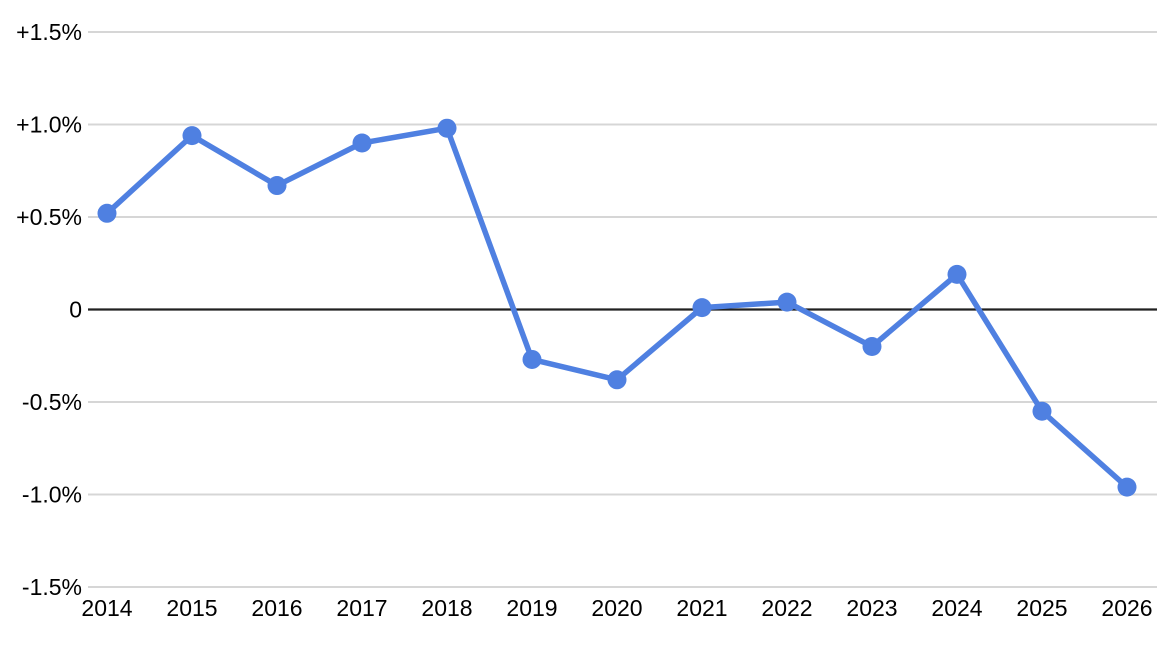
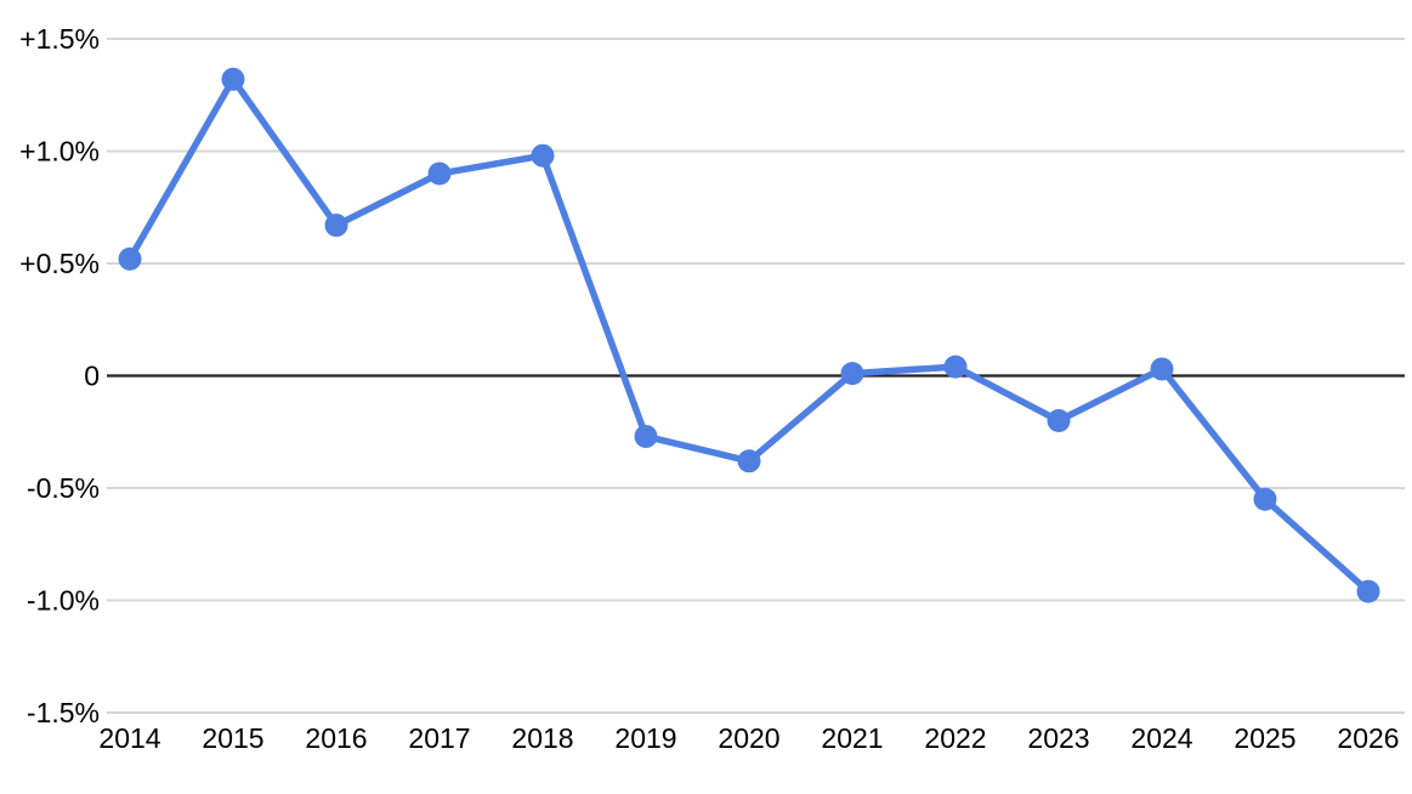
2015: 0.94% -> 1.32%
2024: 0.19% -> 0.03%
